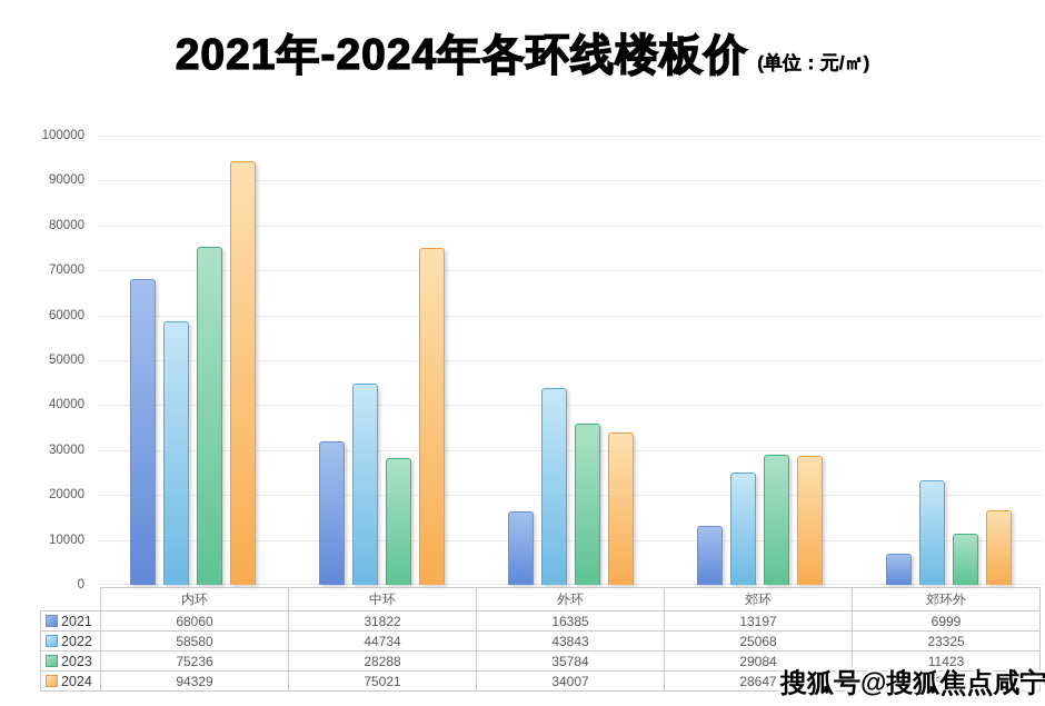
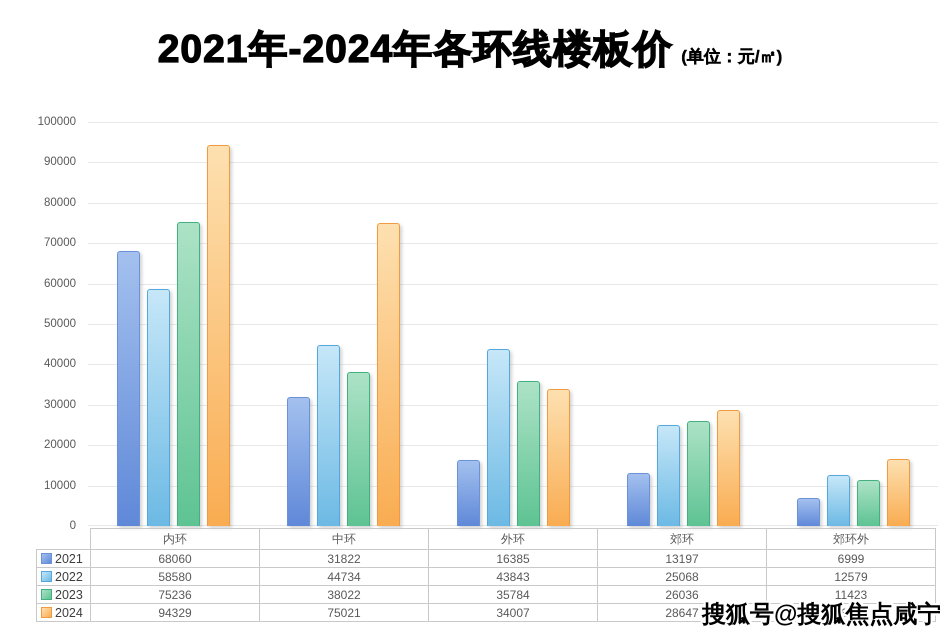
2023/中环: 28288 -> 38022
2023/郊环: 29084 -> 26036
2022/郊环外: 23325 -> 12579
